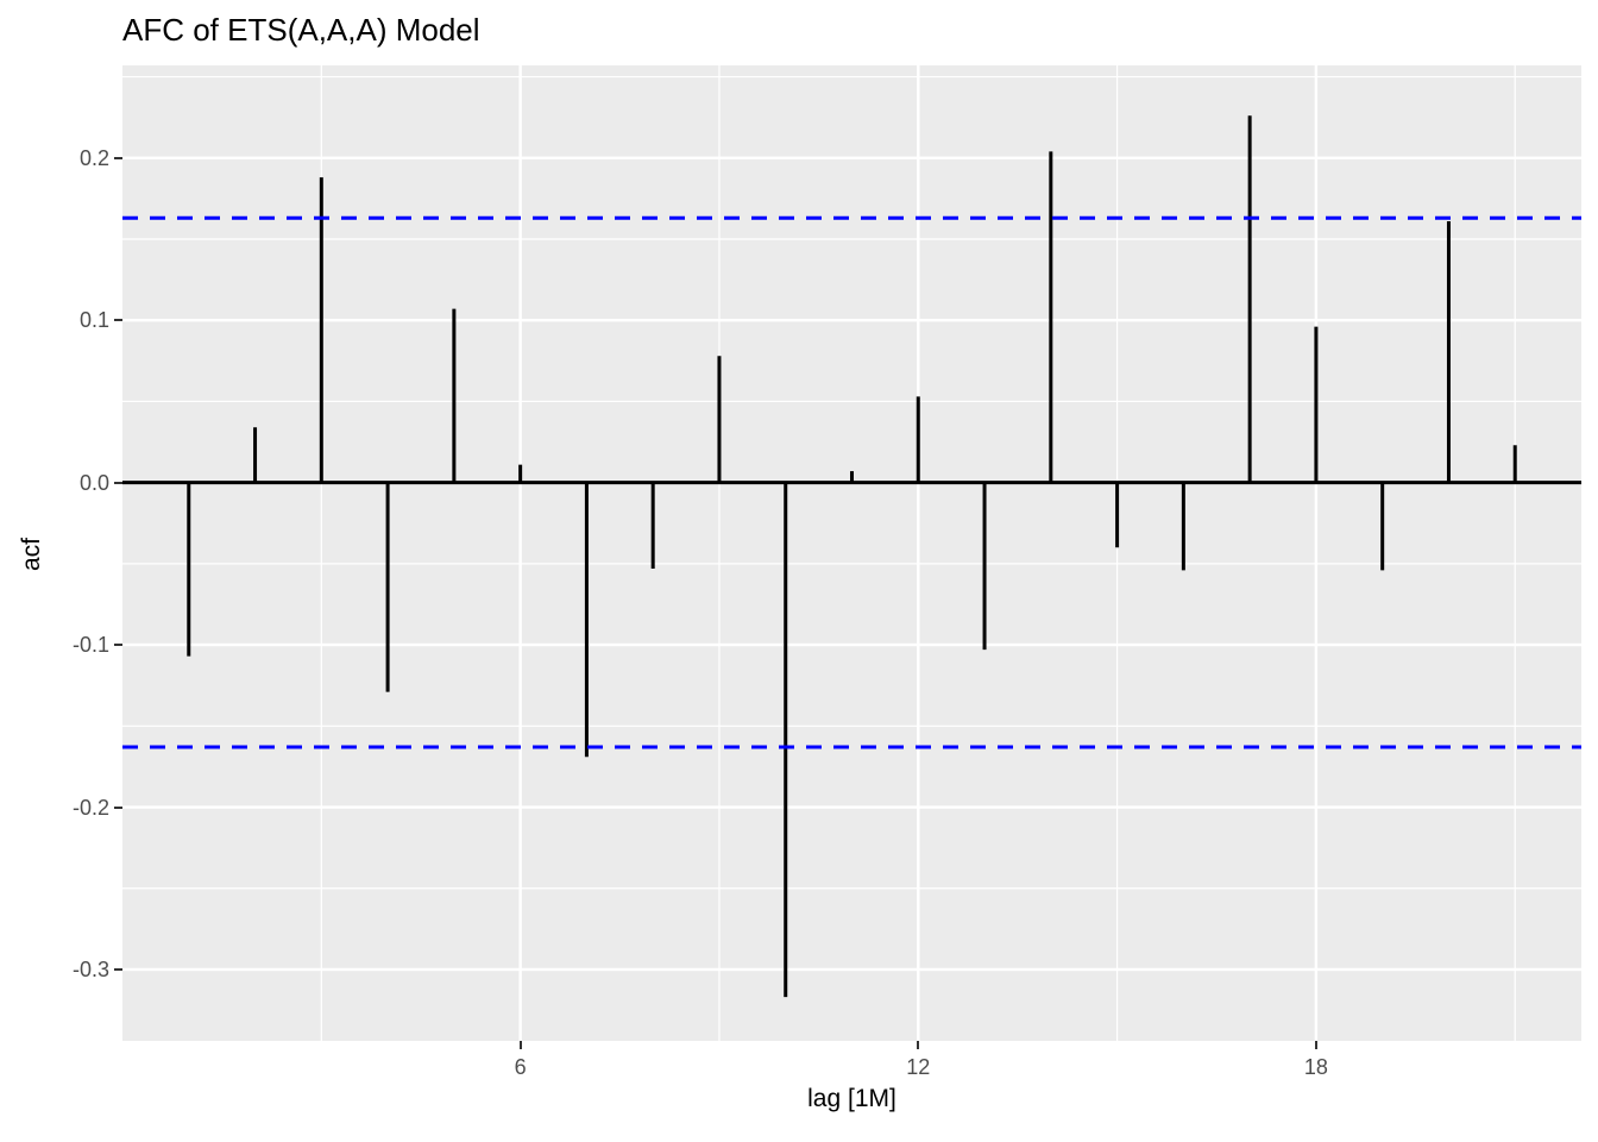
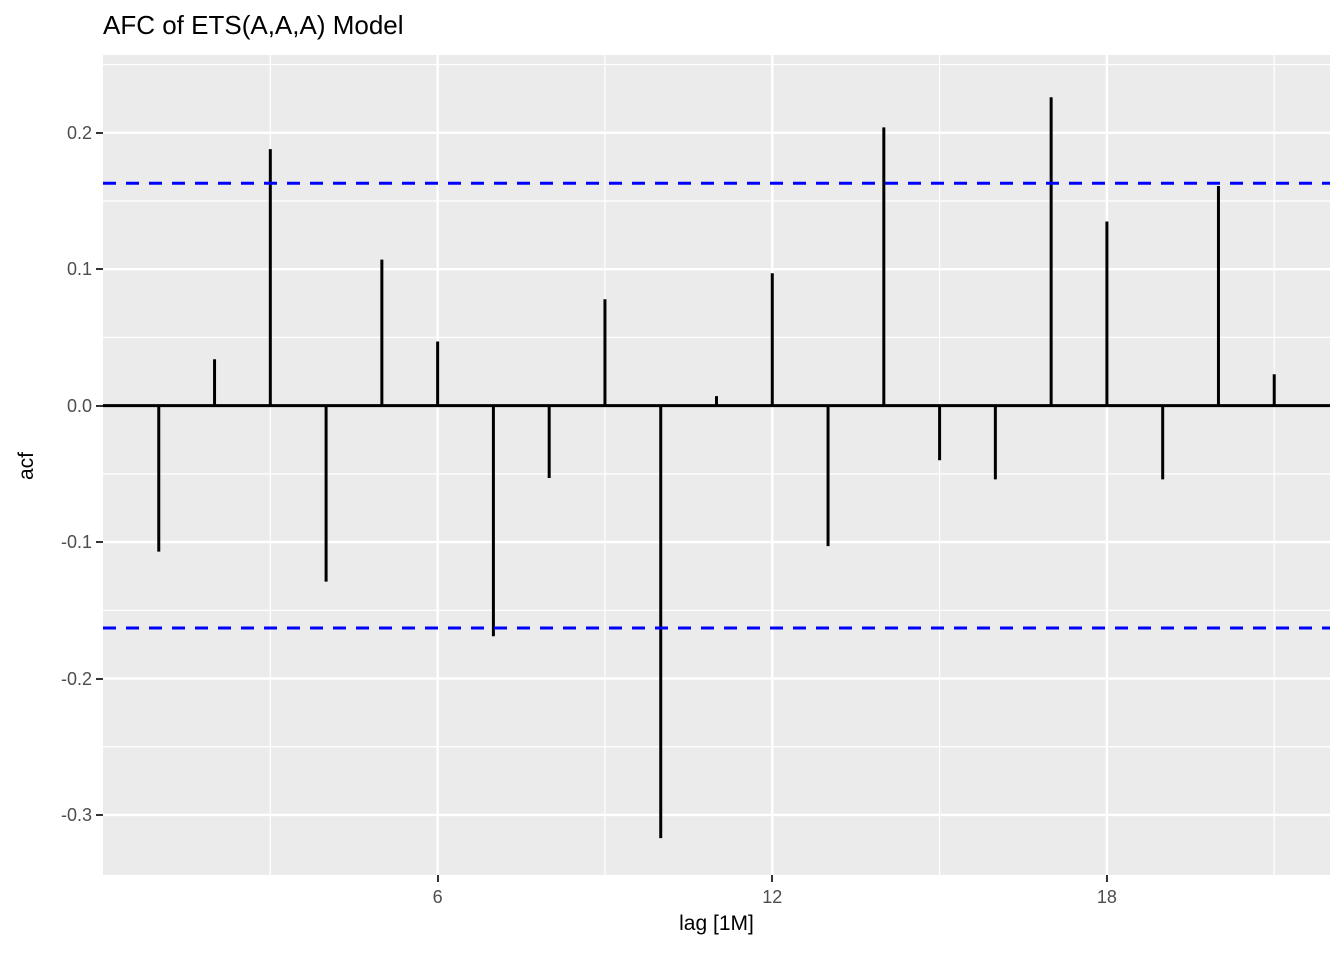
6: 0.011 -> 0.047
12: 0.053 -> 0.097
18: 0.096 -> 0.135
